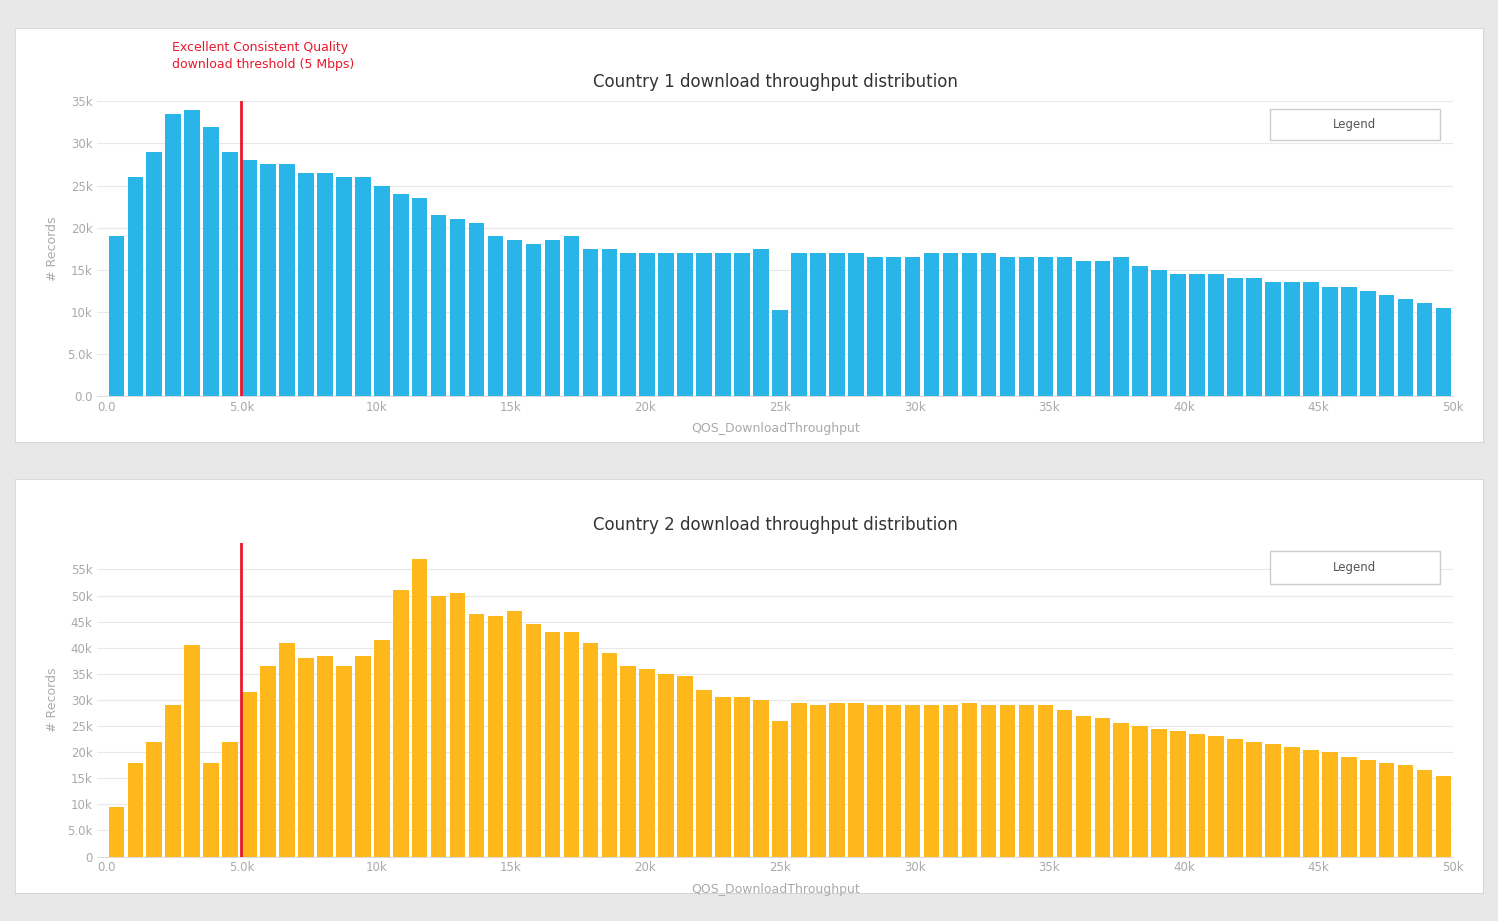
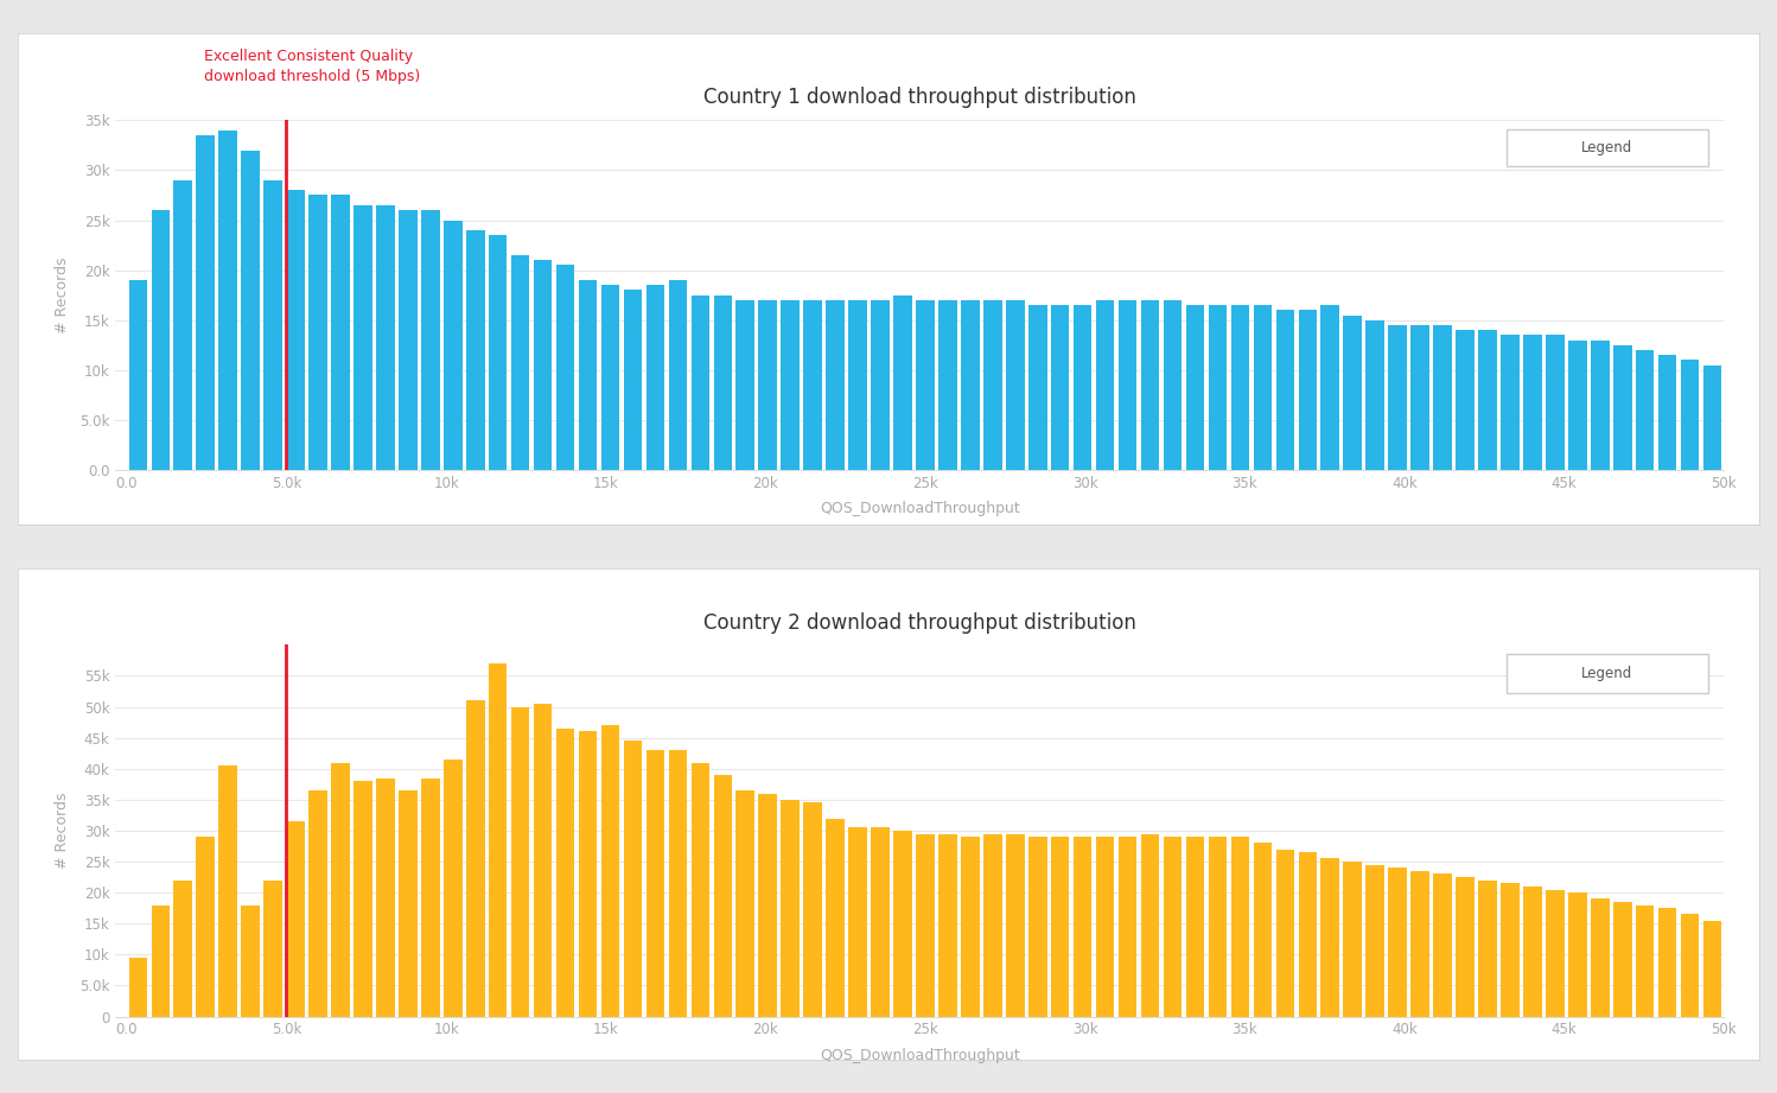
Country 1 download throughput distribution/25k: 10.2k -> 17.0k
Country 2 download throughput distribution/25k: 26.0k -> 29.5k
